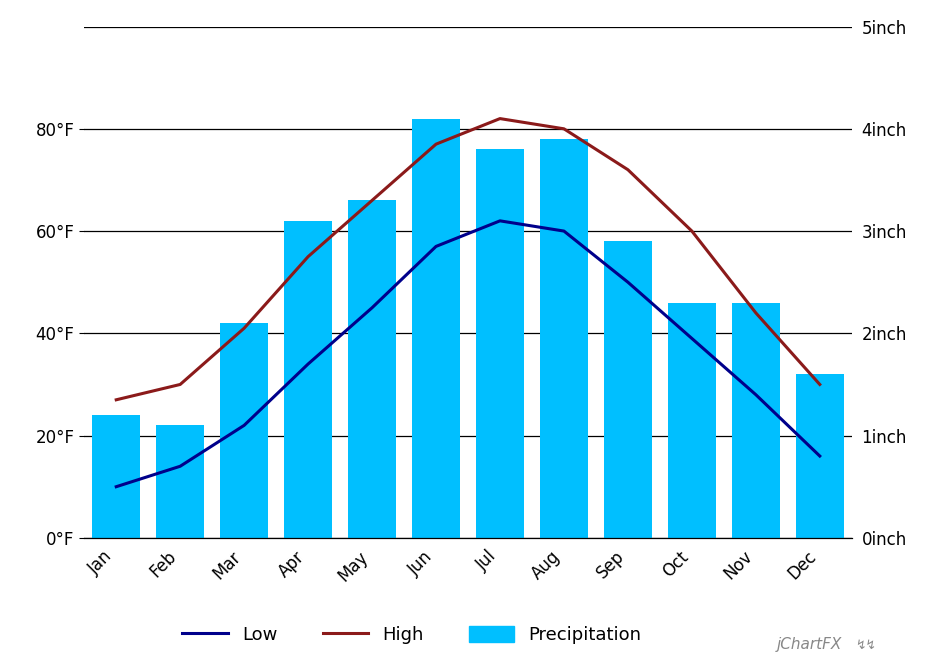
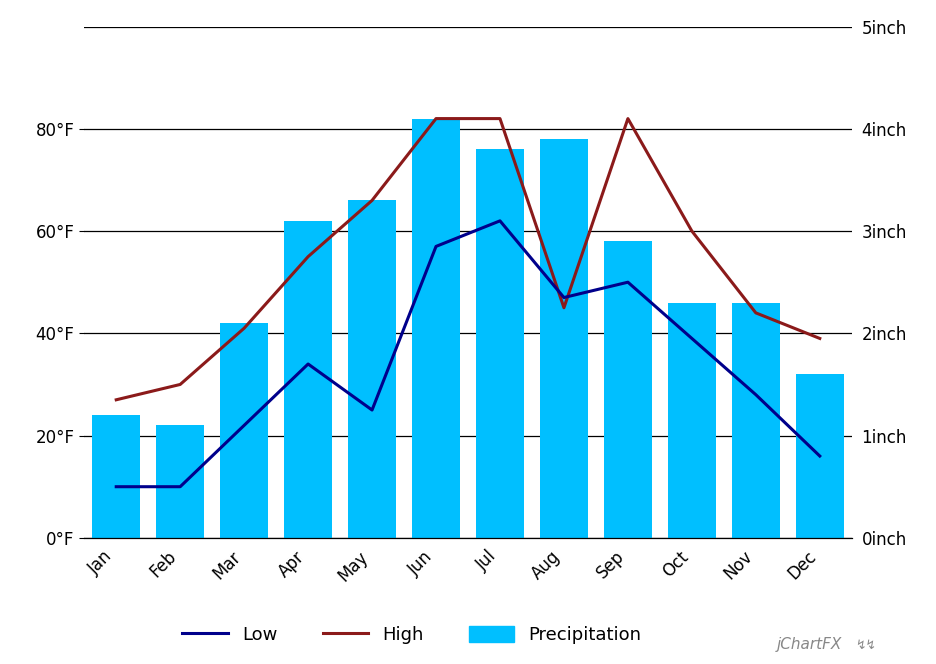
Low/Feb: 14°F -> 10°F
Low/May: 45°F -> 25°F
High/Jun: 77°F -> 82°F
High/Aug: 80°F -> 45°F
Low/Aug: 60°F -> 47°F
High/Sep: 72°F -> 82°F
High/Dec: 30°F -> 39°F
